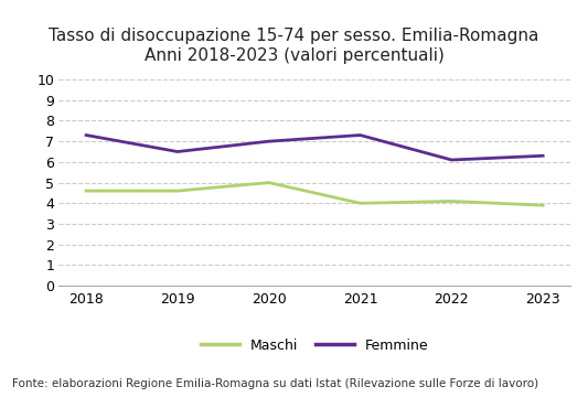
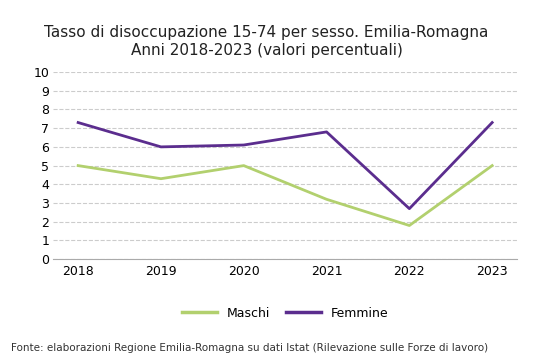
Maschi/2018: 4.6 -> 5.0
Maschi/2019: 4.6 -> 4.3
Femmine/2019: 6.5 -> 6.0
Femmine/2020: 7.0 -> 6.1
Maschi/2021: 4.0 -> 3.2
Femmine/2021: 7.3 -> 6.8
Maschi/2022: 4.1 -> 1.8
Femmine/2022: 6.1 -> 2.7
Maschi/2023: 3.9 -> 5.0
Femmine/2023: 6.3 -> 7.3
